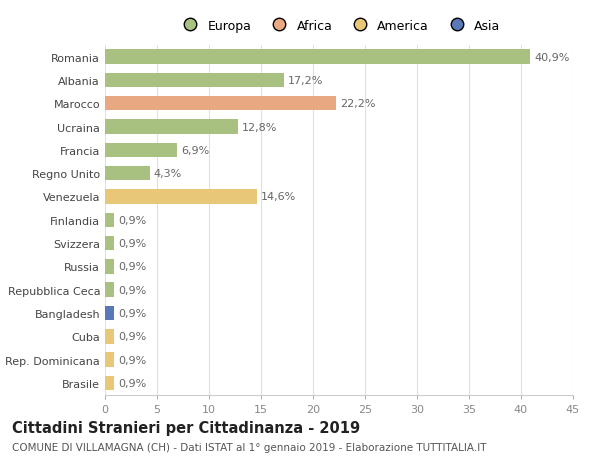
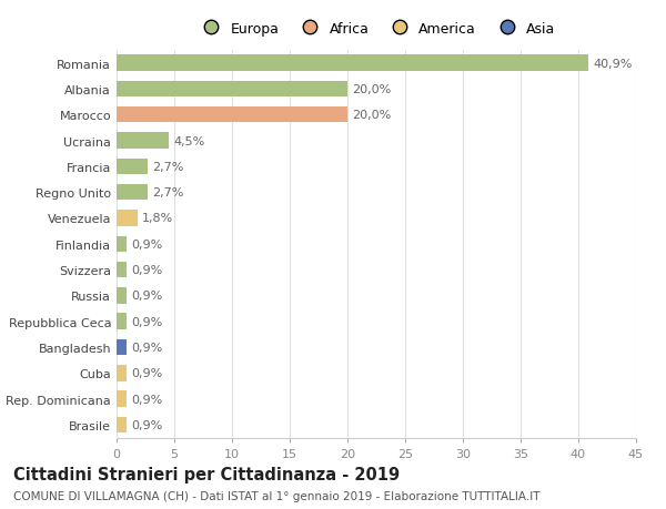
Albania: 17,2% -> 20,0%
Marocco: 22,2% -> 20,0%
Ucraina: 12,8% -> 4,5%
Francia: 6,9% -> 2,7%
Regno Unito: 4,3% -> 2,7%
Venezuela: 14,6% -> 1,8%
